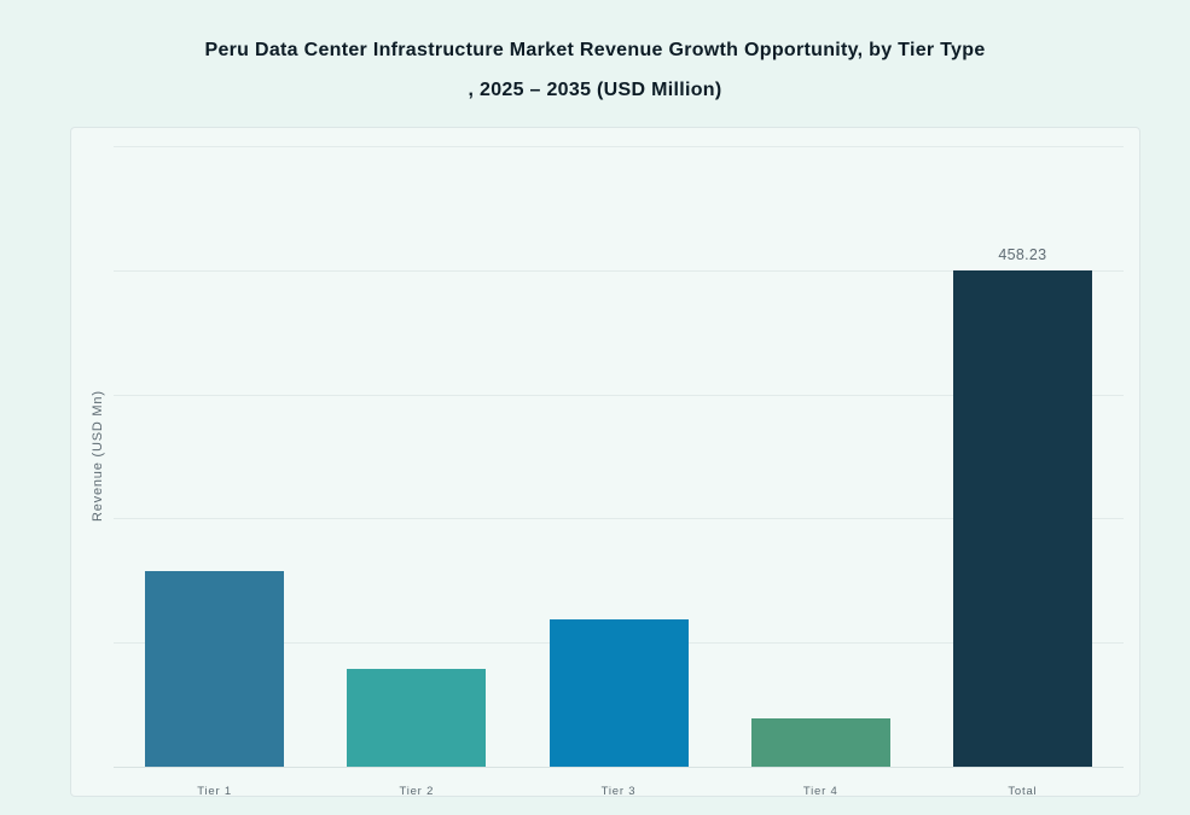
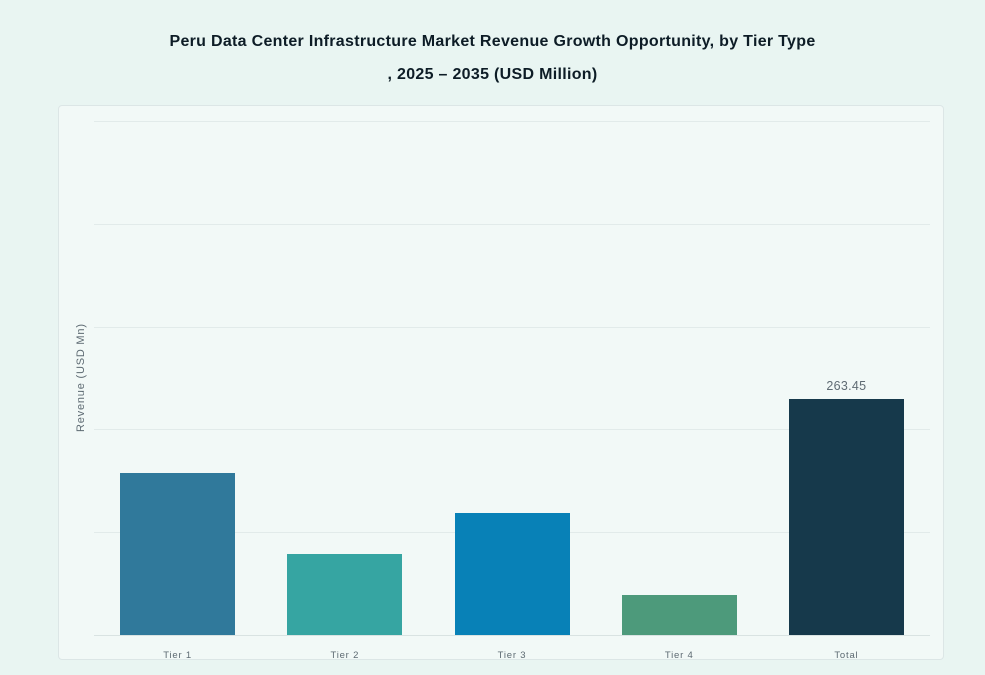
Total: 458.23 -> 263.45
